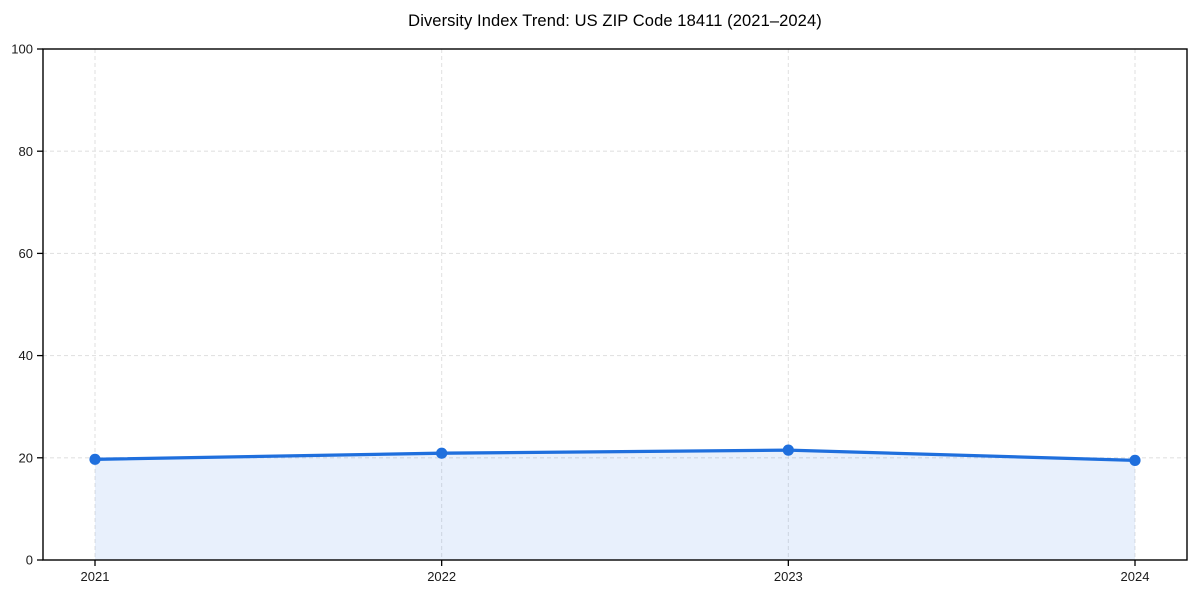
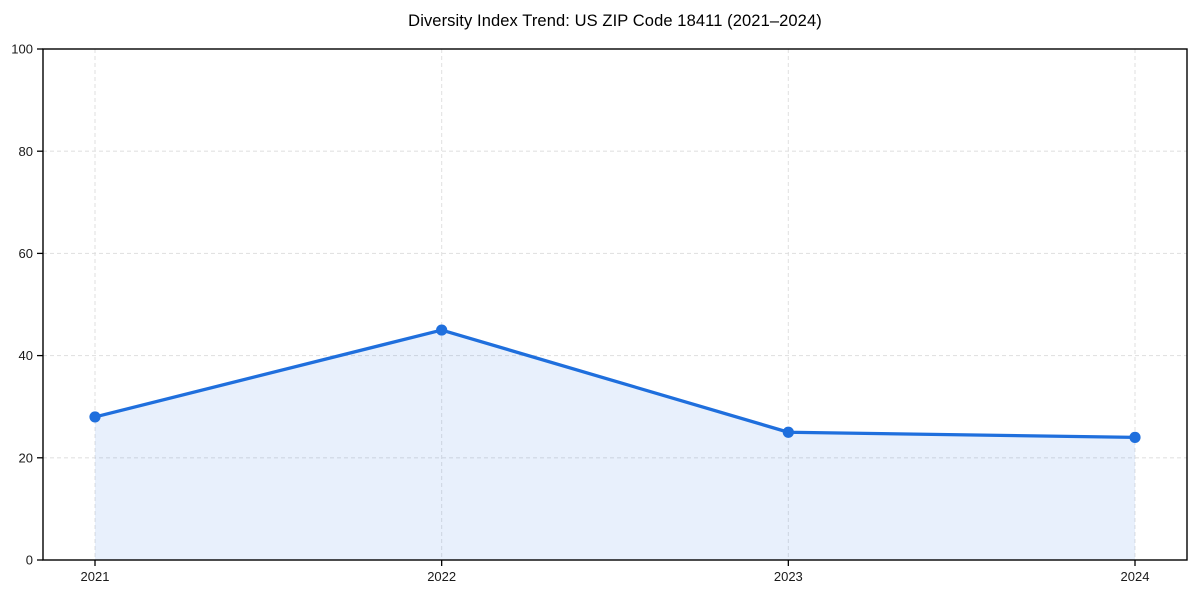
2021: 20 -> 28
2022: 21 -> 45
2023: 22 -> 25
2024: 20 -> 24
